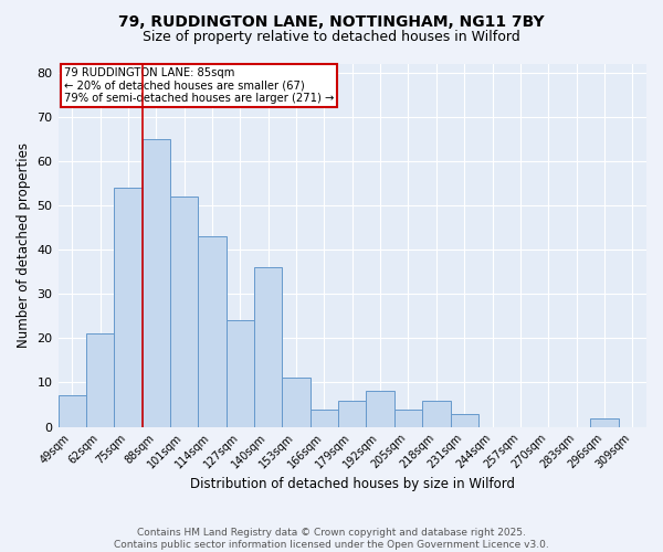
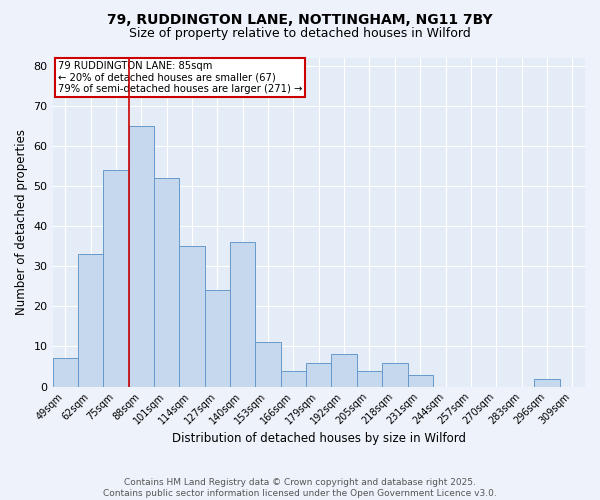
62sqm: 21 -> 33
114sqm: 43 -> 35
